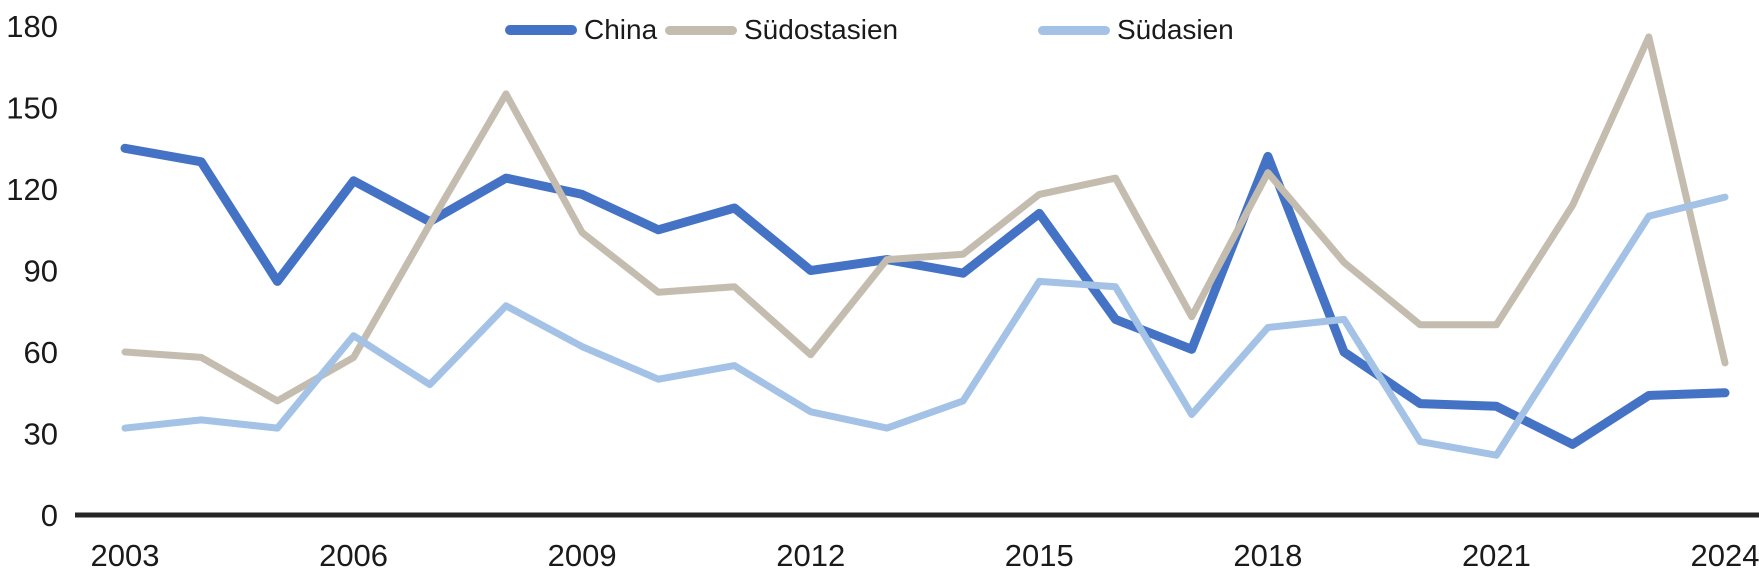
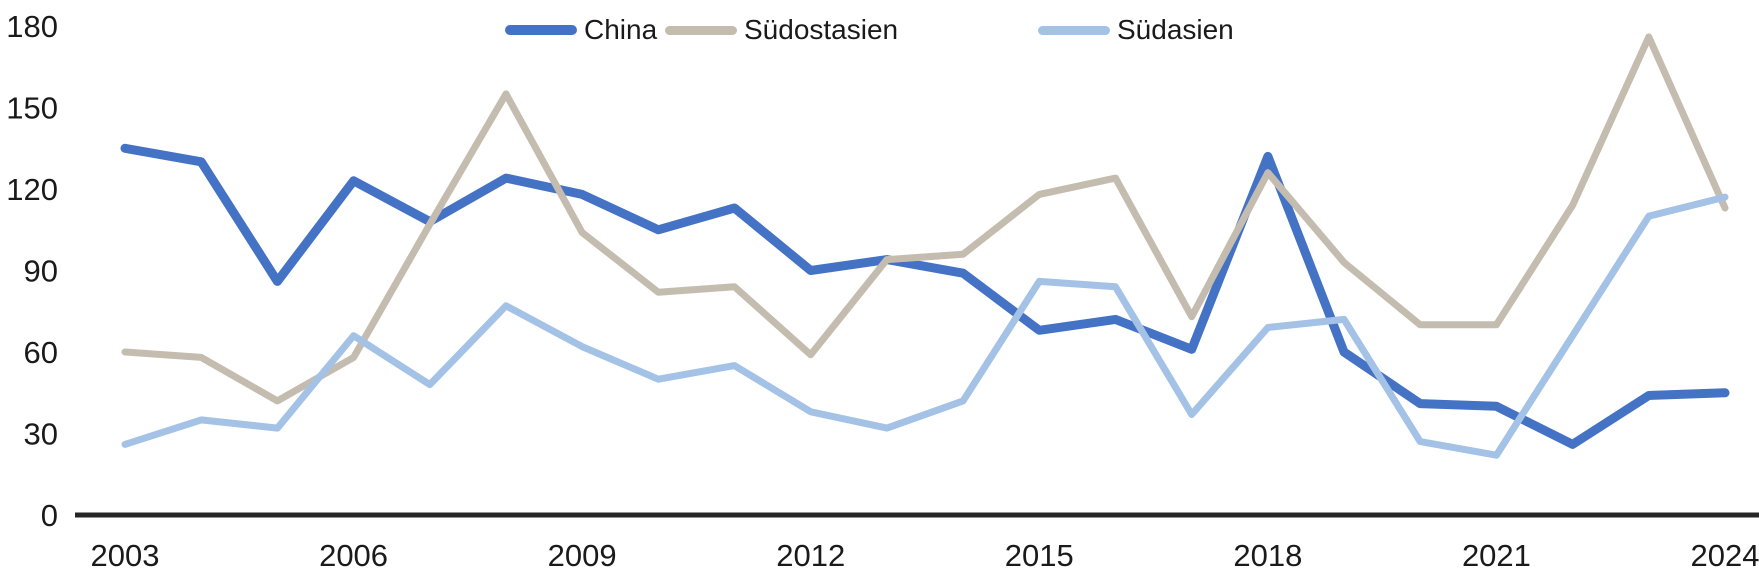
Südasien/2003: 32 -> 26
China/2015: 111 -> 68
Südostasien/2024: 56 -> 113
